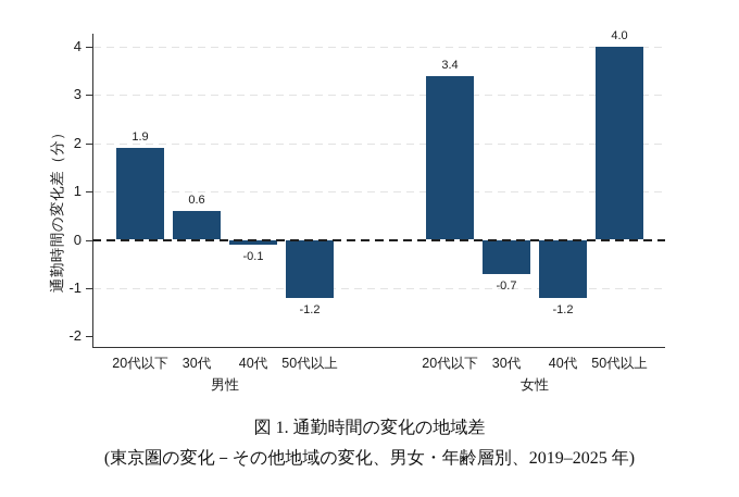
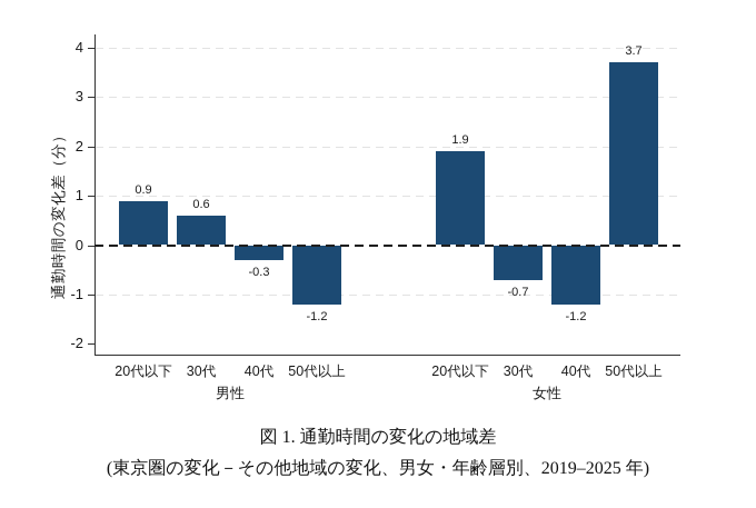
男性/20代以下: 1.9 -> 0.9
女性/20代以下: 3.4 -> 1.9
男性/40代: -0.1 -> -0.3
女性/50代以上: 4.0 -> 3.7
